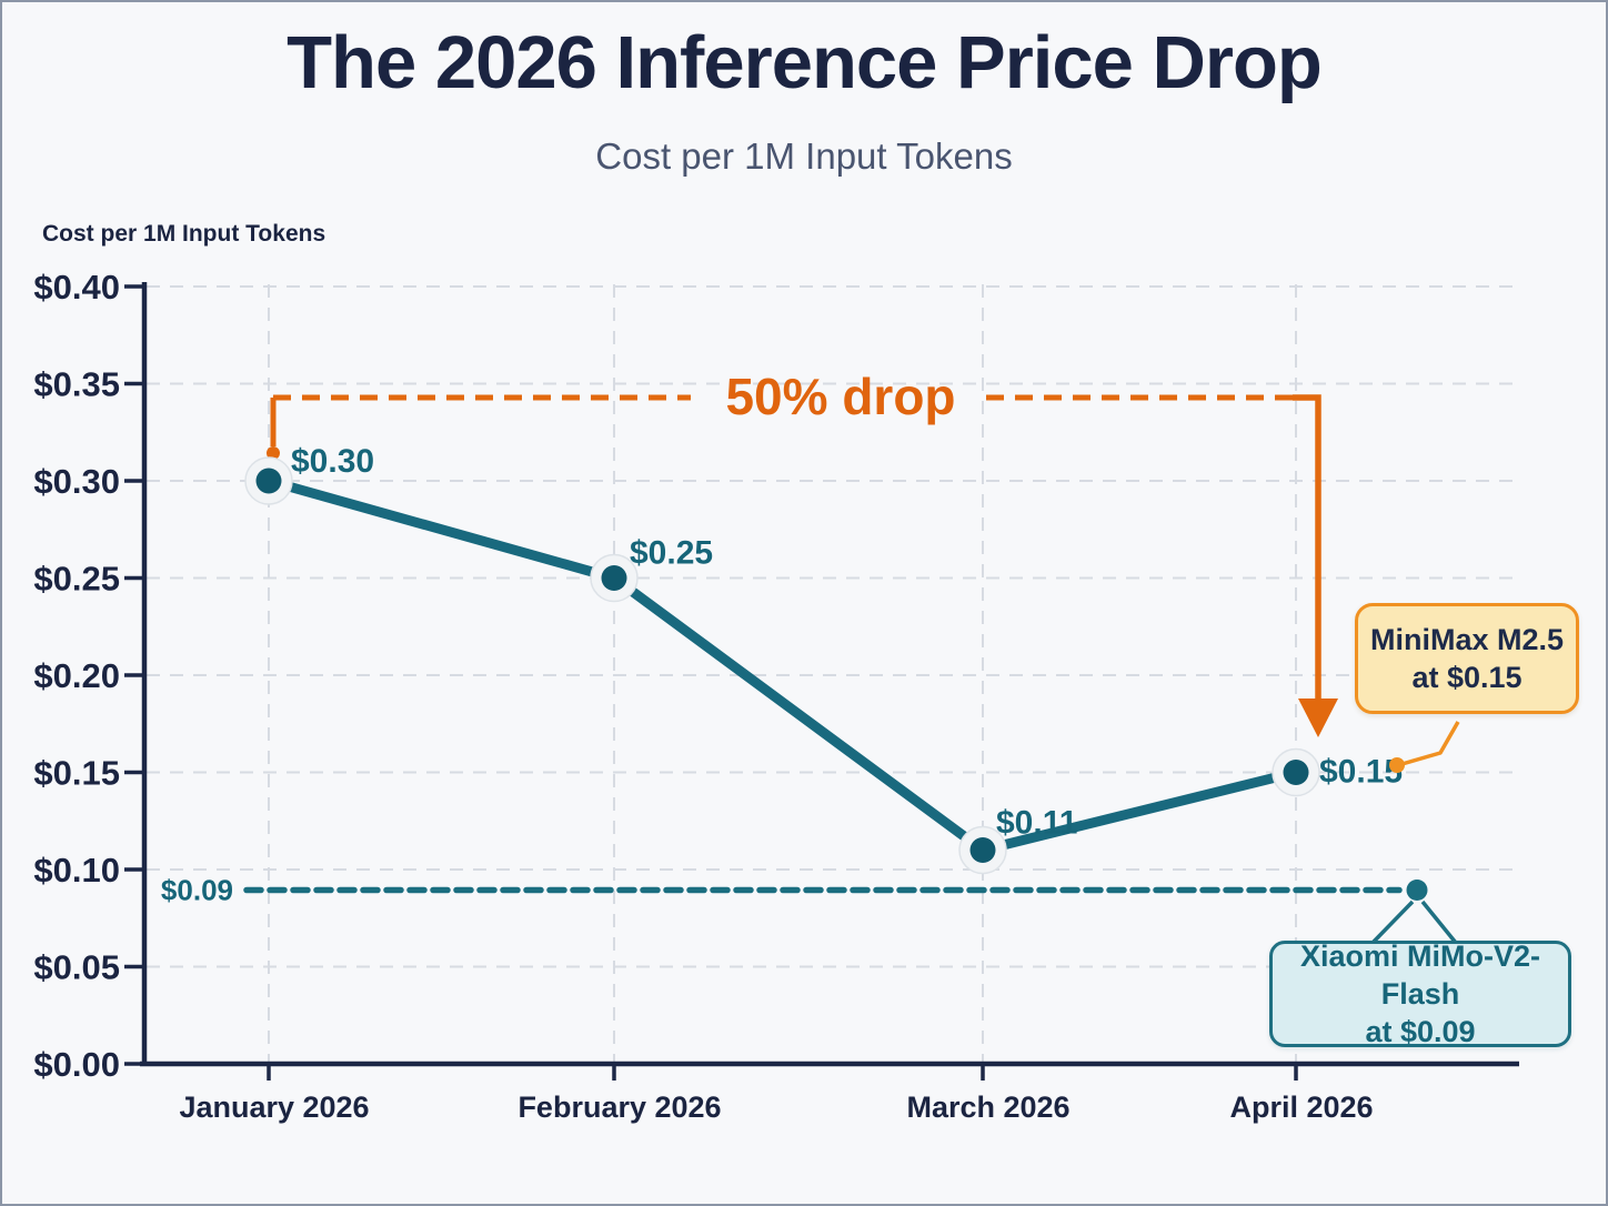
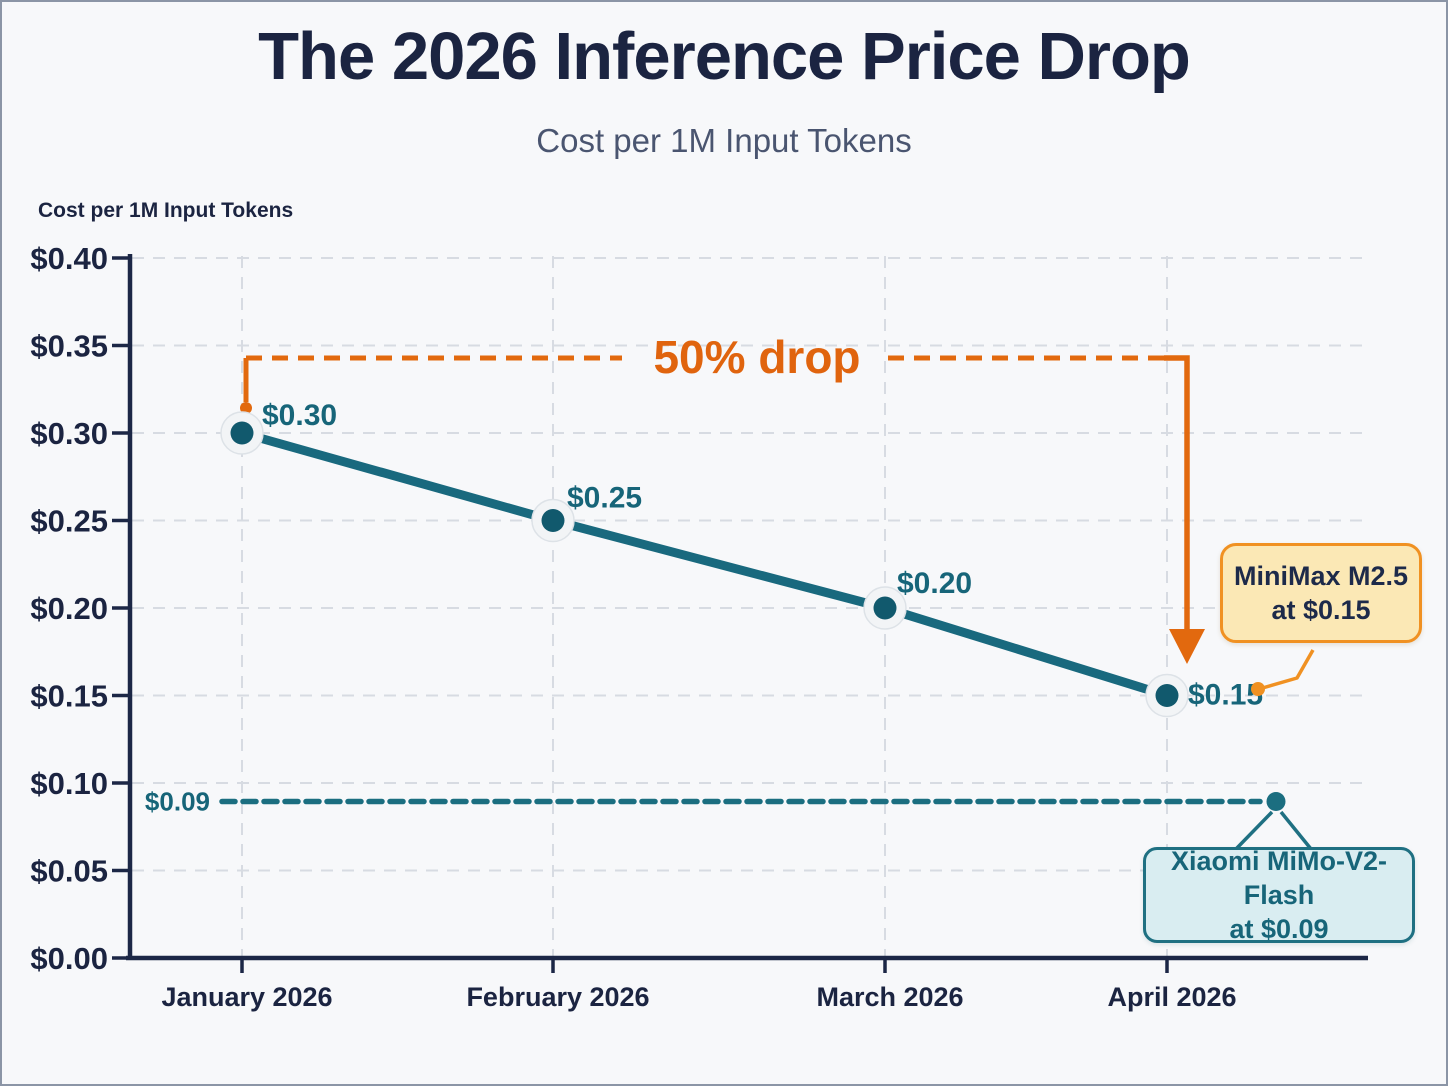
March 2026: $0.11 -> $0.20
